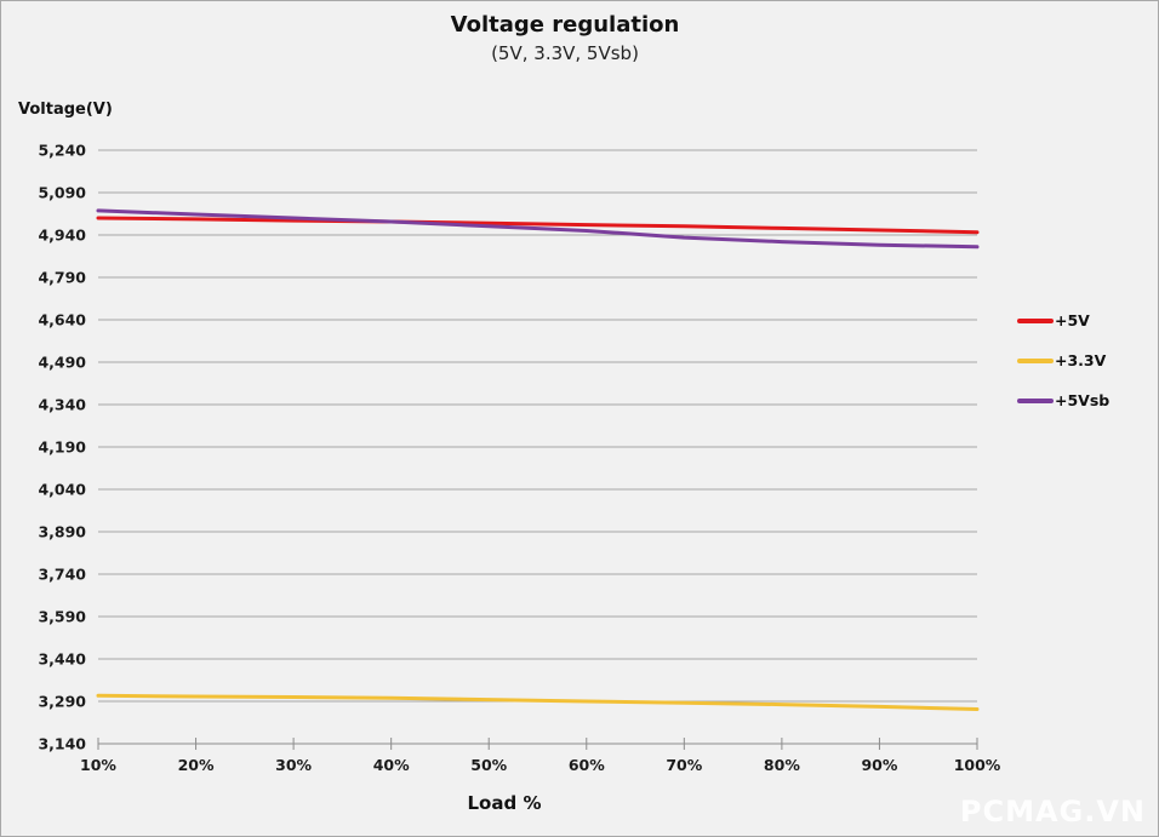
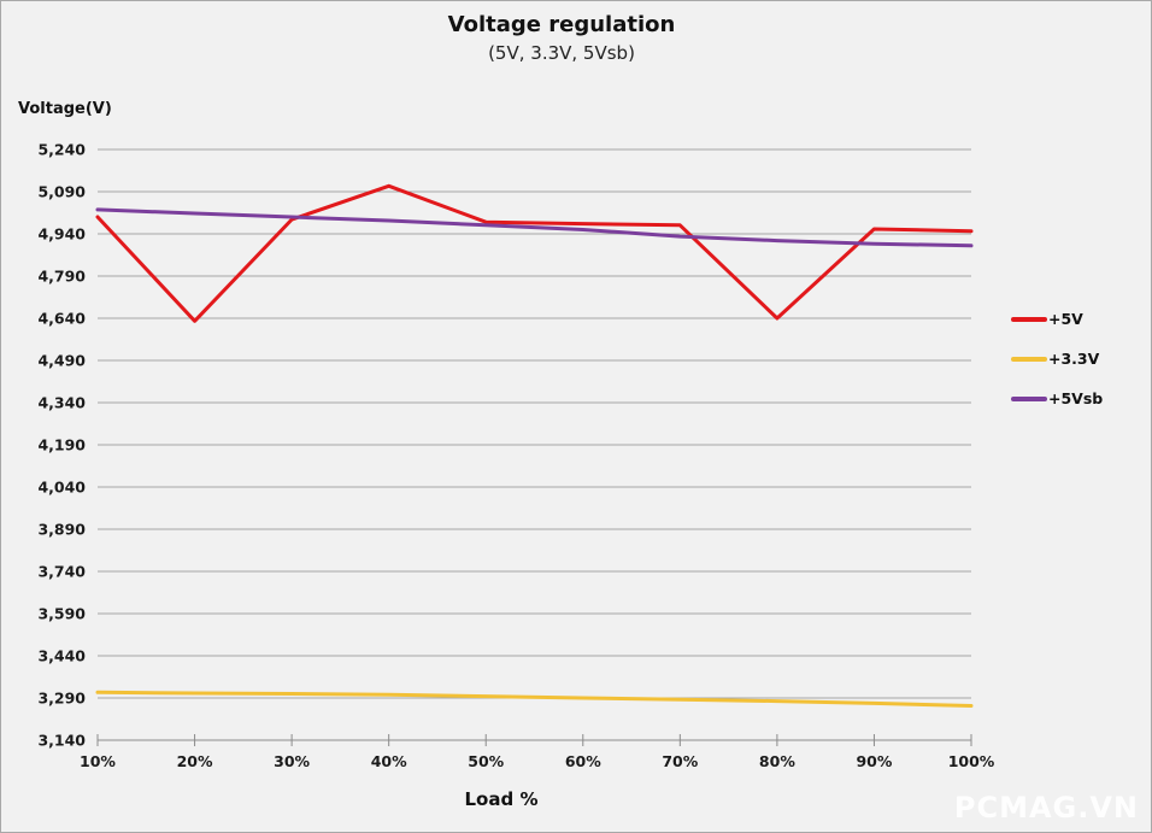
+5V/20%: 5000 -> 4630
+5V/40%: 4990 -> 5110
+5V/80%: 4960 -> 4640
